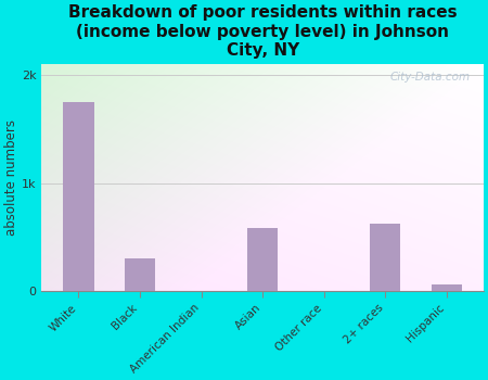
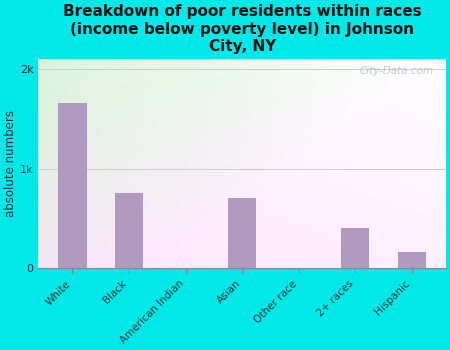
White: 1.75k -> 1.66k
Black: 0.30k -> 0.76k
Asian: 0.58k -> 0.70k
2+ races: 0.62k -> 0.40k
Hispanic: 0.06k -> 0.16k
